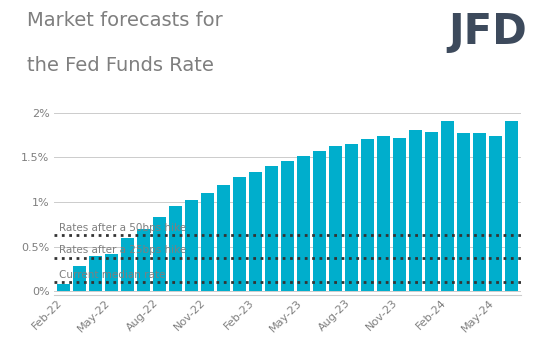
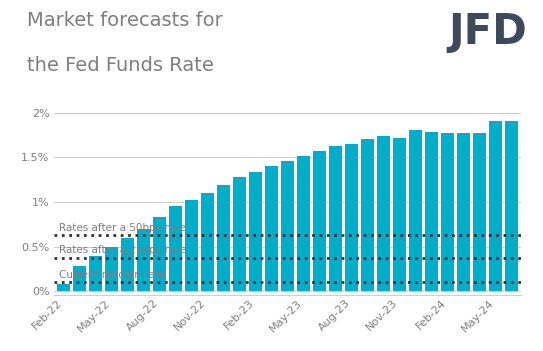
May-22: 0.42% -> 0.50%
Feb-24: 1.90% -> 1.77%
May-24: 1.74% -> 1.90%
